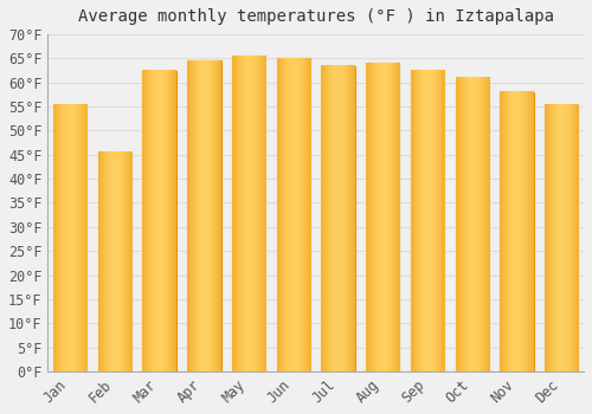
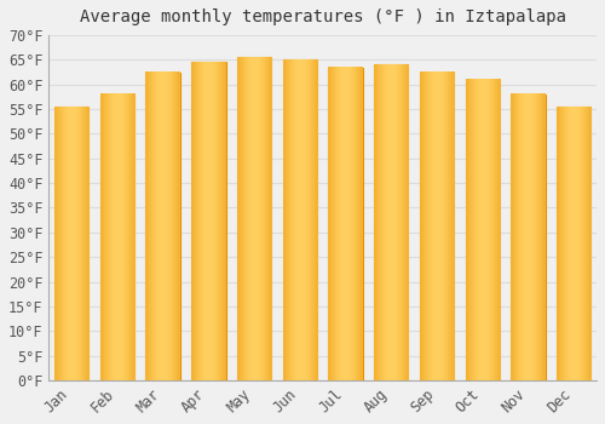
Feb: 45.5°F -> 58.0°F
